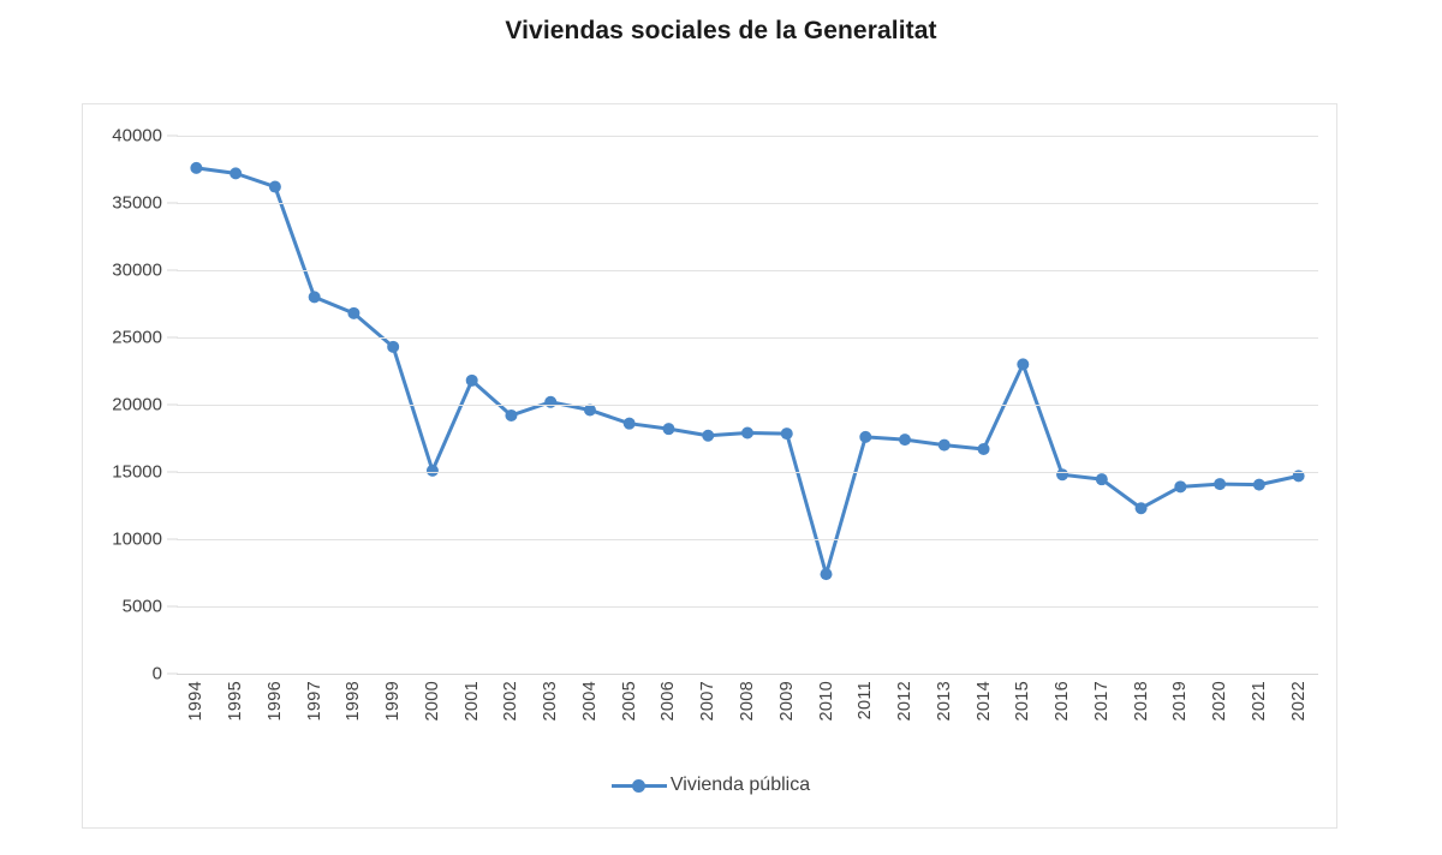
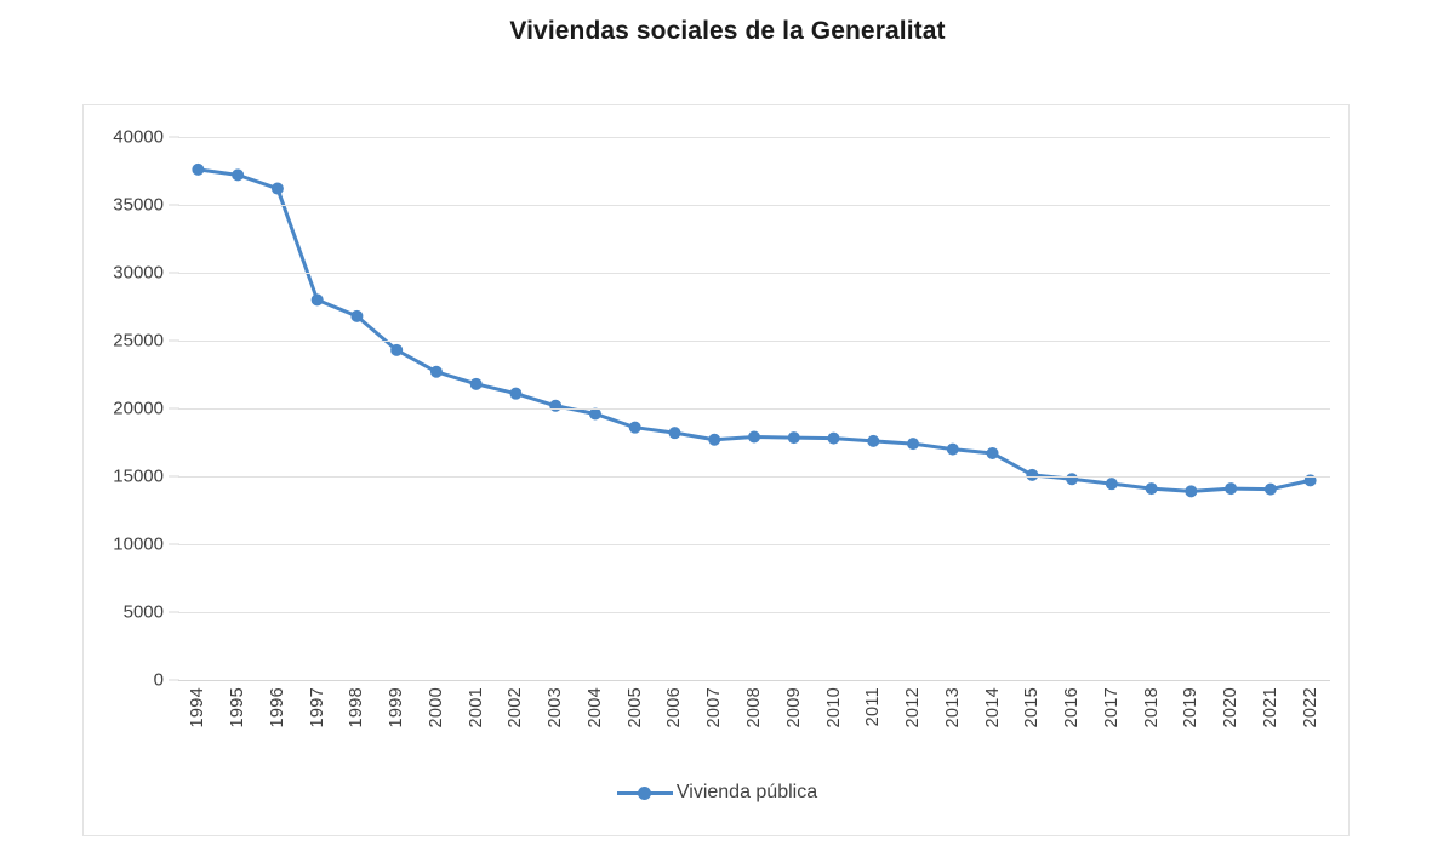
2000: 15100 -> 22700
2002: 19200 -> 21100
2010: 7400 -> 17800
2015: 23000 -> 15100
2018: 12300 -> 14100
